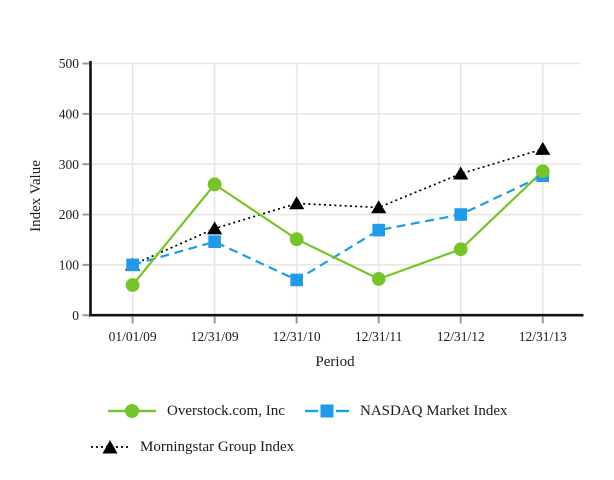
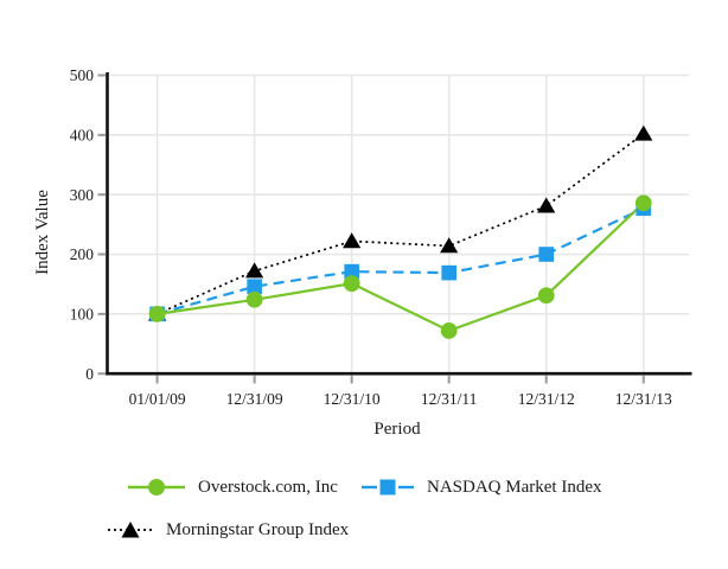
Overstock.com, Inc/01/01/09: 60 -> 100
Overstock.com, Inc/12/31/09: 260 -> 120
NASDAQ Market Index/12/31/10: 70 -> 170
Morningstar Group Index/12/31/13: 330 -> 400
